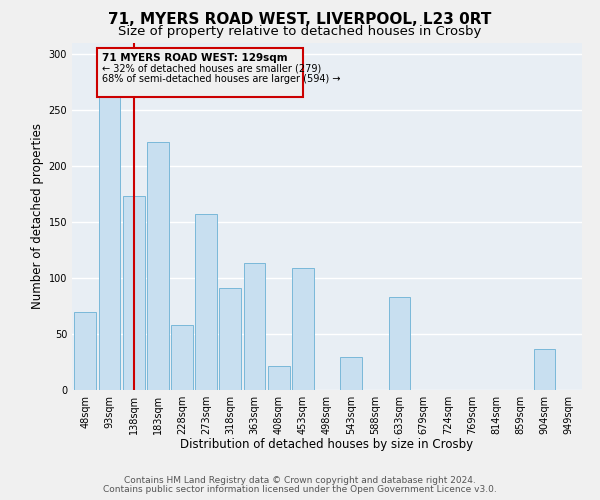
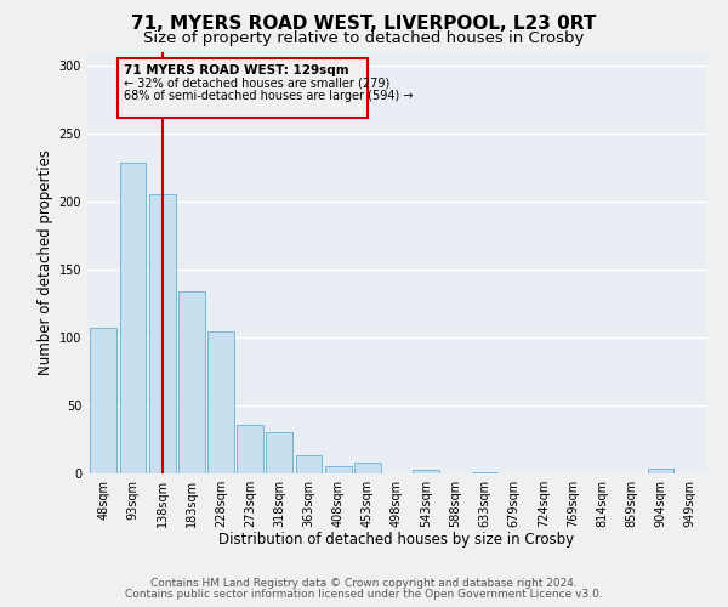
48sqm: 70 -> 107
93sqm: 262 -> 228
138sqm: 173 -> 205
183sqm: 221 -> 134
228sqm: 58 -> 104
273sqm: 157 -> 36
318sqm: 91 -> 30
363sqm: 113 -> 13
408sqm: 21 -> 5
453sqm: 109 -> 8
543sqm: 29 -> 3
633sqm: 83 -> 1
904sqm: 37 -> 4
